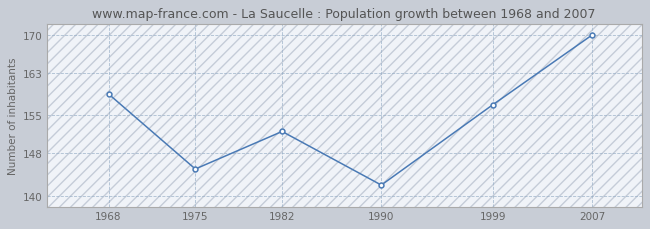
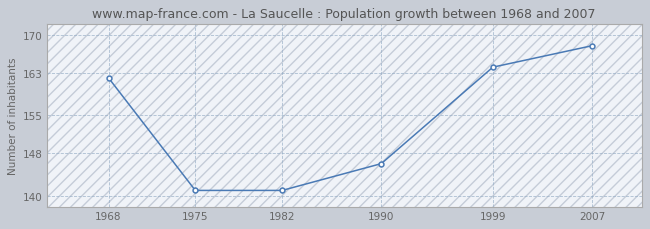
1968: 159 -> 162
1975: 145 -> 141
1982: 152 -> 141
1990: 142 -> 146
1999: 157 -> 164
2007: 170 -> 168
